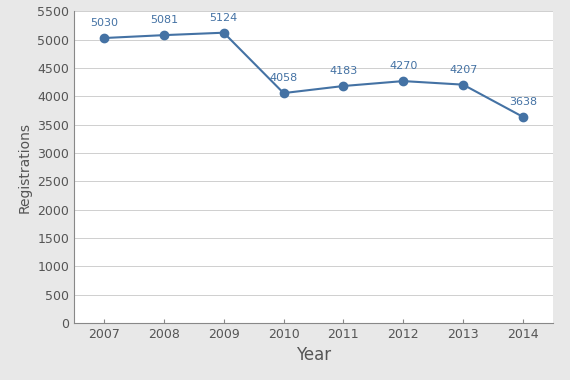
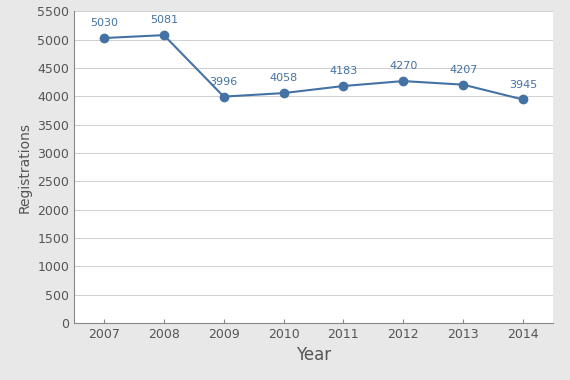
2009: 5124 -> 3996
2014: 3638 -> 3945
